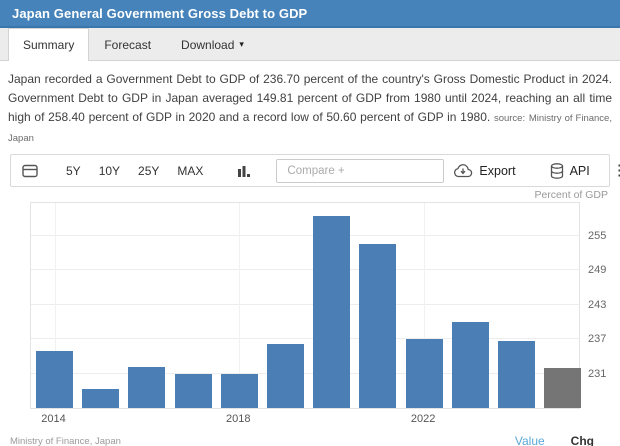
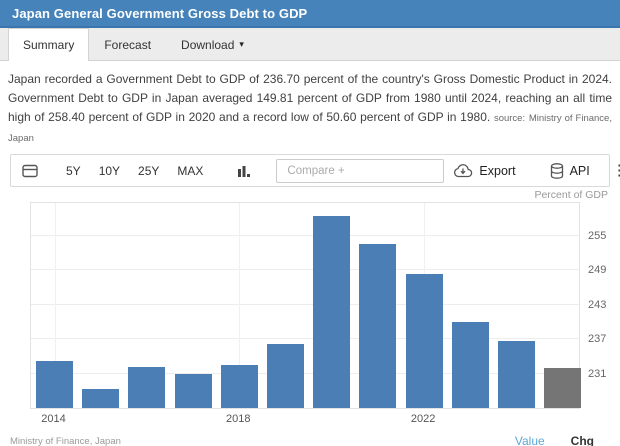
2014: 235 -> 233
2018: 231 -> 232
2022: 237 -> 248
